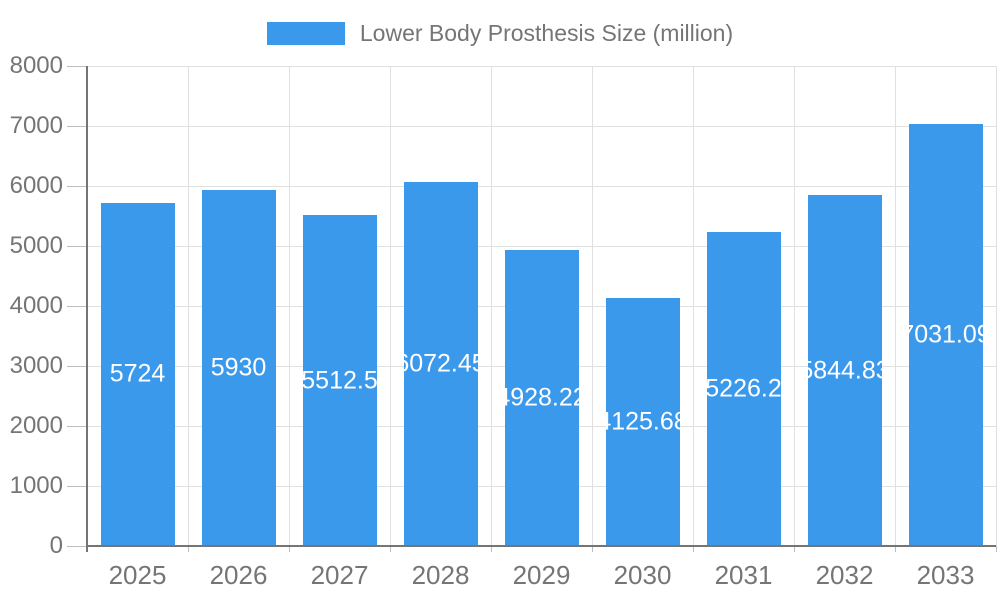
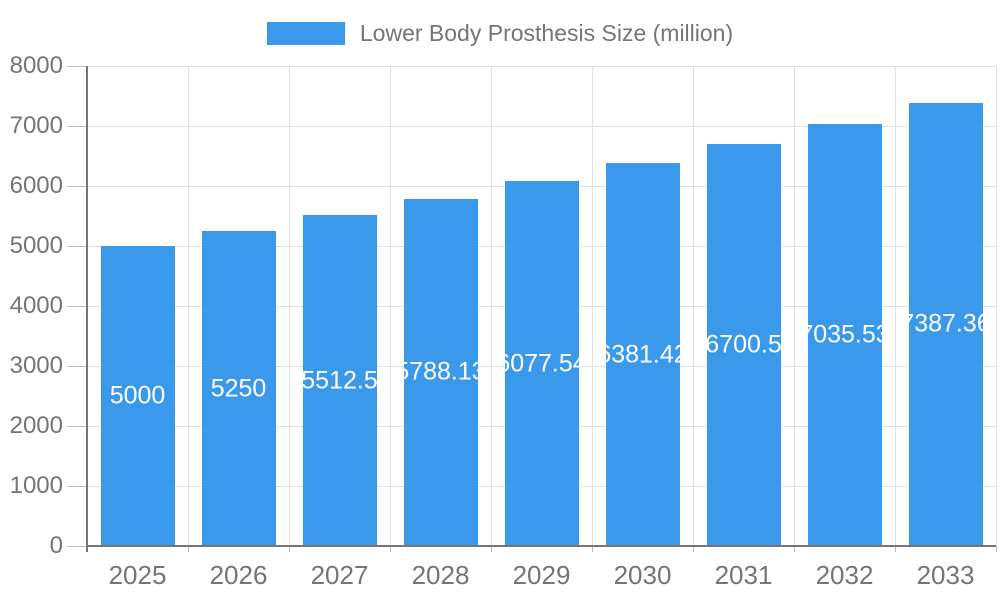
2025: 5724 -> 5000
2026: 5930 -> 5250
2028: 6072.45 -> 5788.13
2029: 4928.22 -> 6077.54
2030: 4125.68 -> 6381.42
2031: 5226.2 -> 6700.5
2032: 5844.83 -> 7035.53
2033: 7031.09 -> 7387.36
